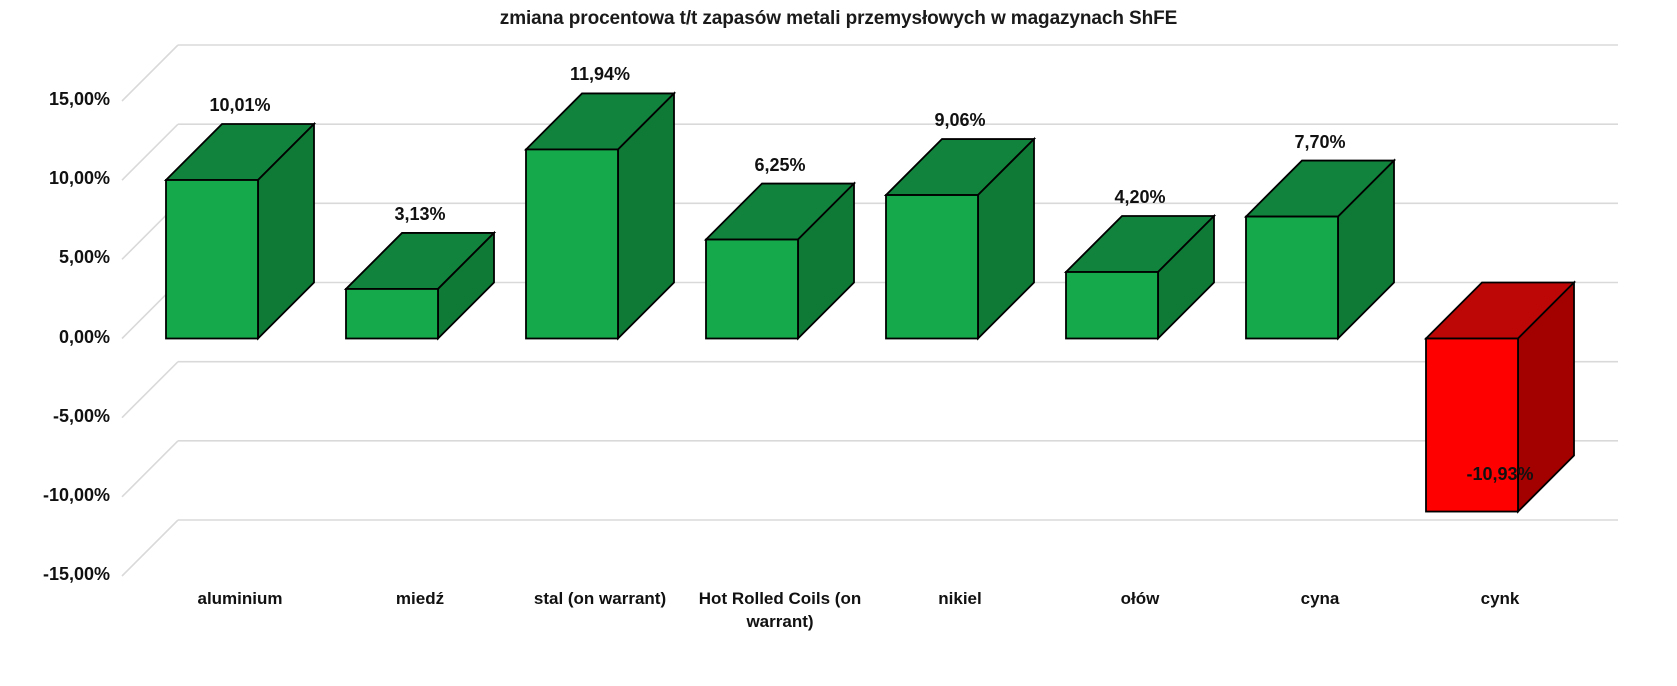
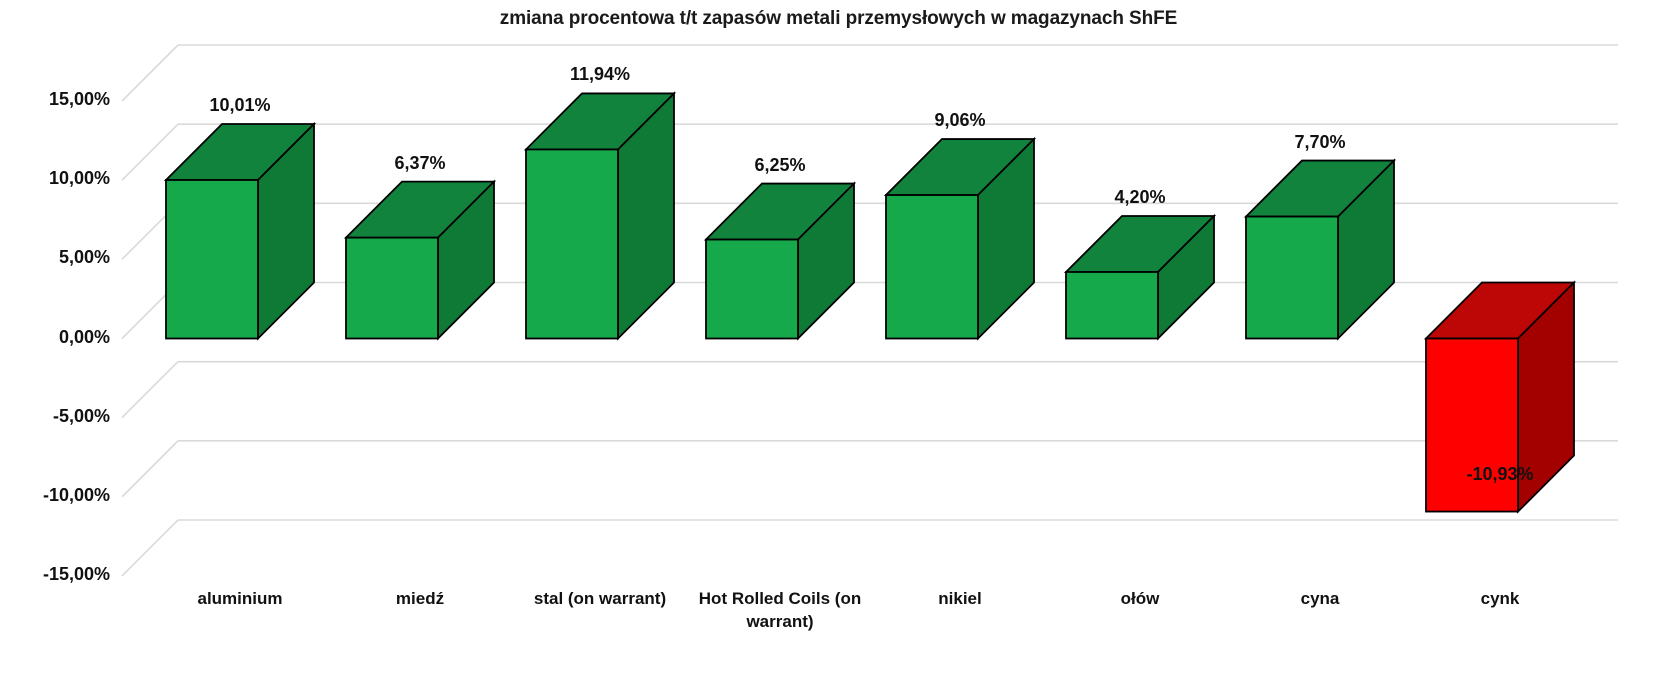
miedź: 3,13% -> 6,37%
